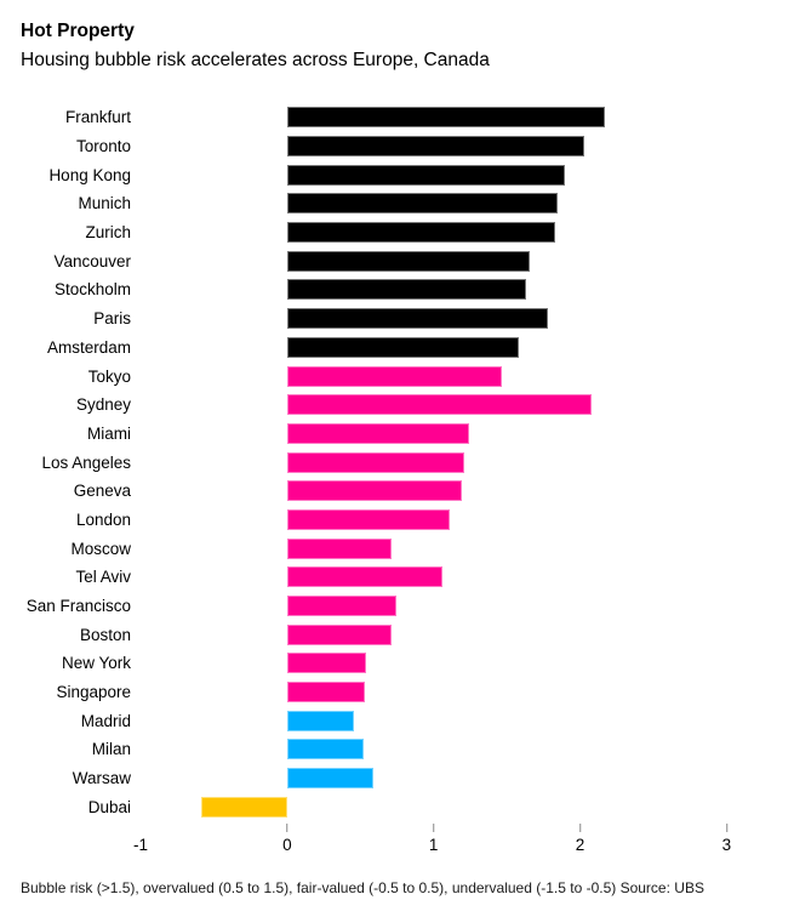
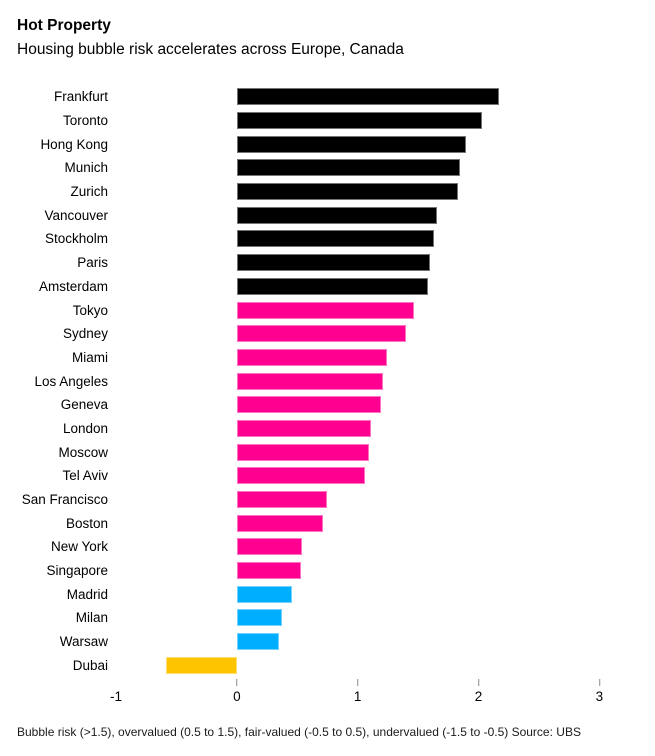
Paris: 1.78 -> 1.60
Sydney: 2.08 -> 1.40
Moscow: 0.71 -> 1.09
Milan: 0.52 -> 0.37
Warsaw: 0.59 -> 0.35
